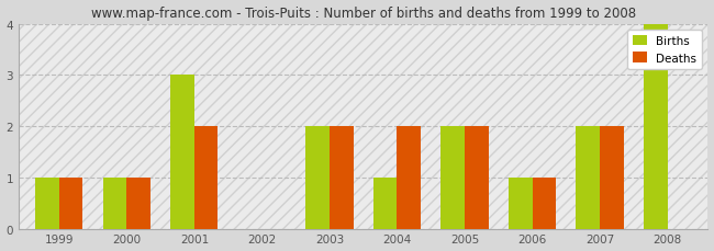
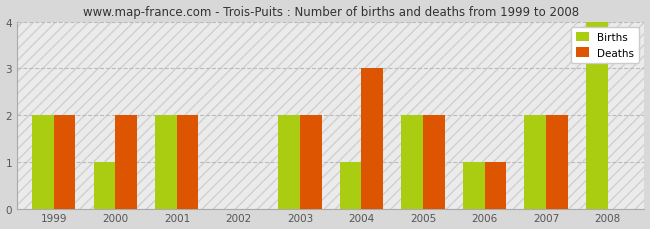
Births/1999: 1 -> 2
Deaths/1999: 1 -> 2
Deaths/2000: 1 -> 2
Births/2001: 3 -> 2
Deaths/2004: 2 -> 3
